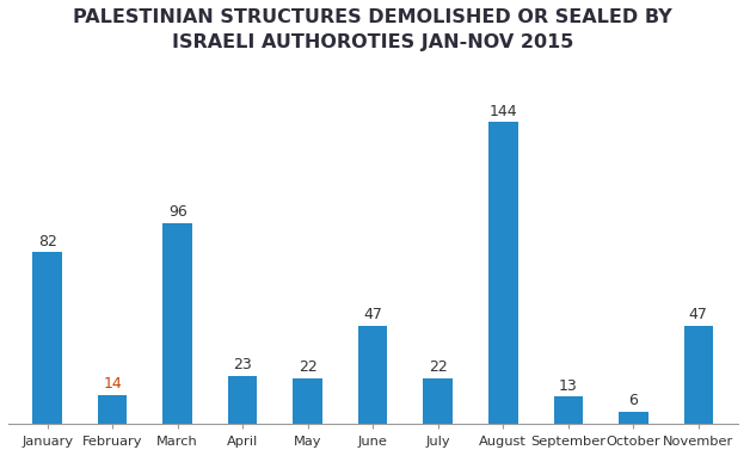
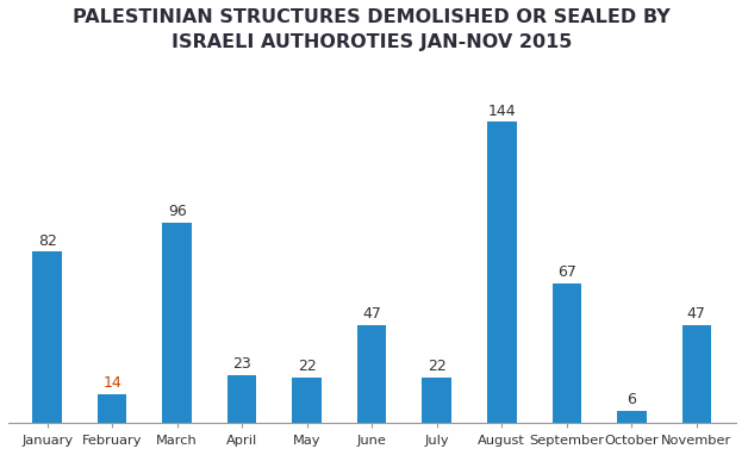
September: 13 -> 67
